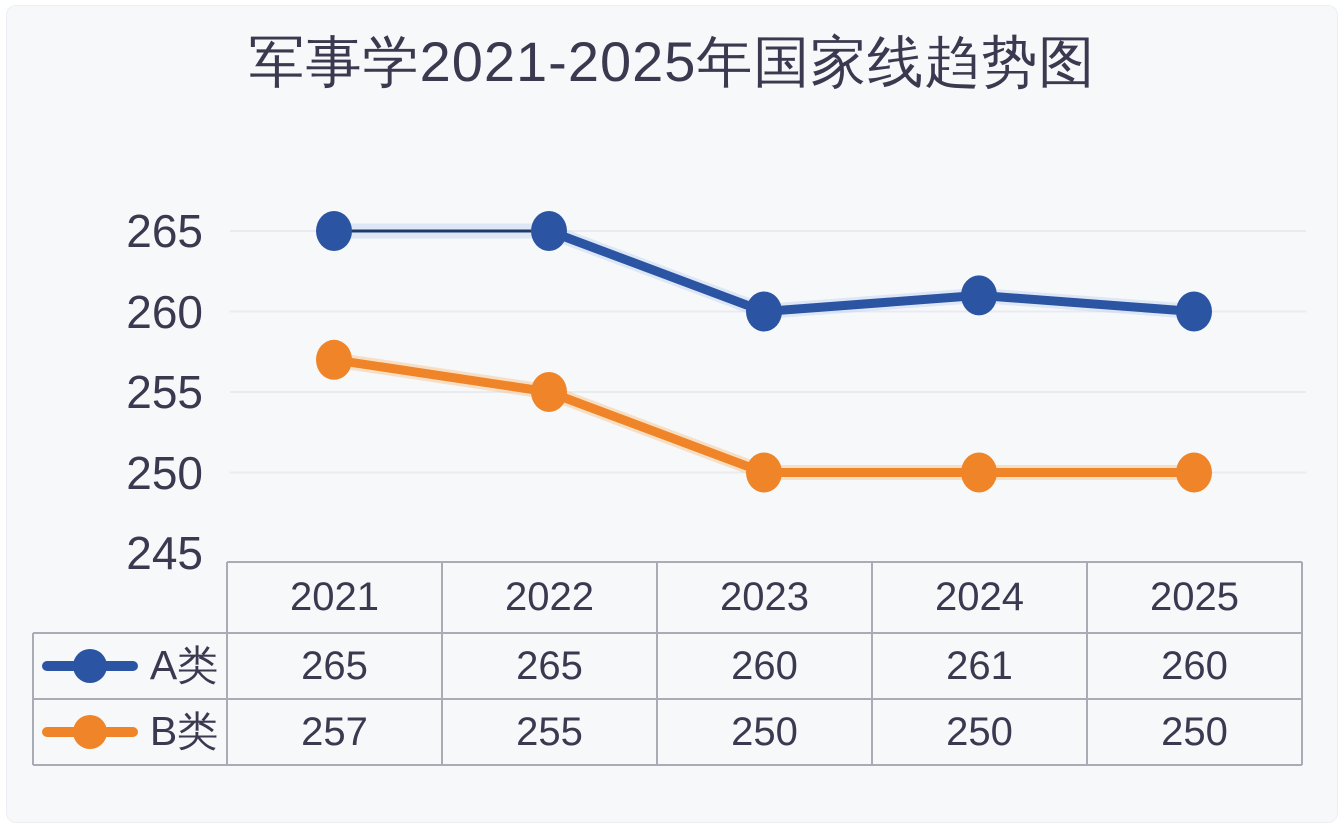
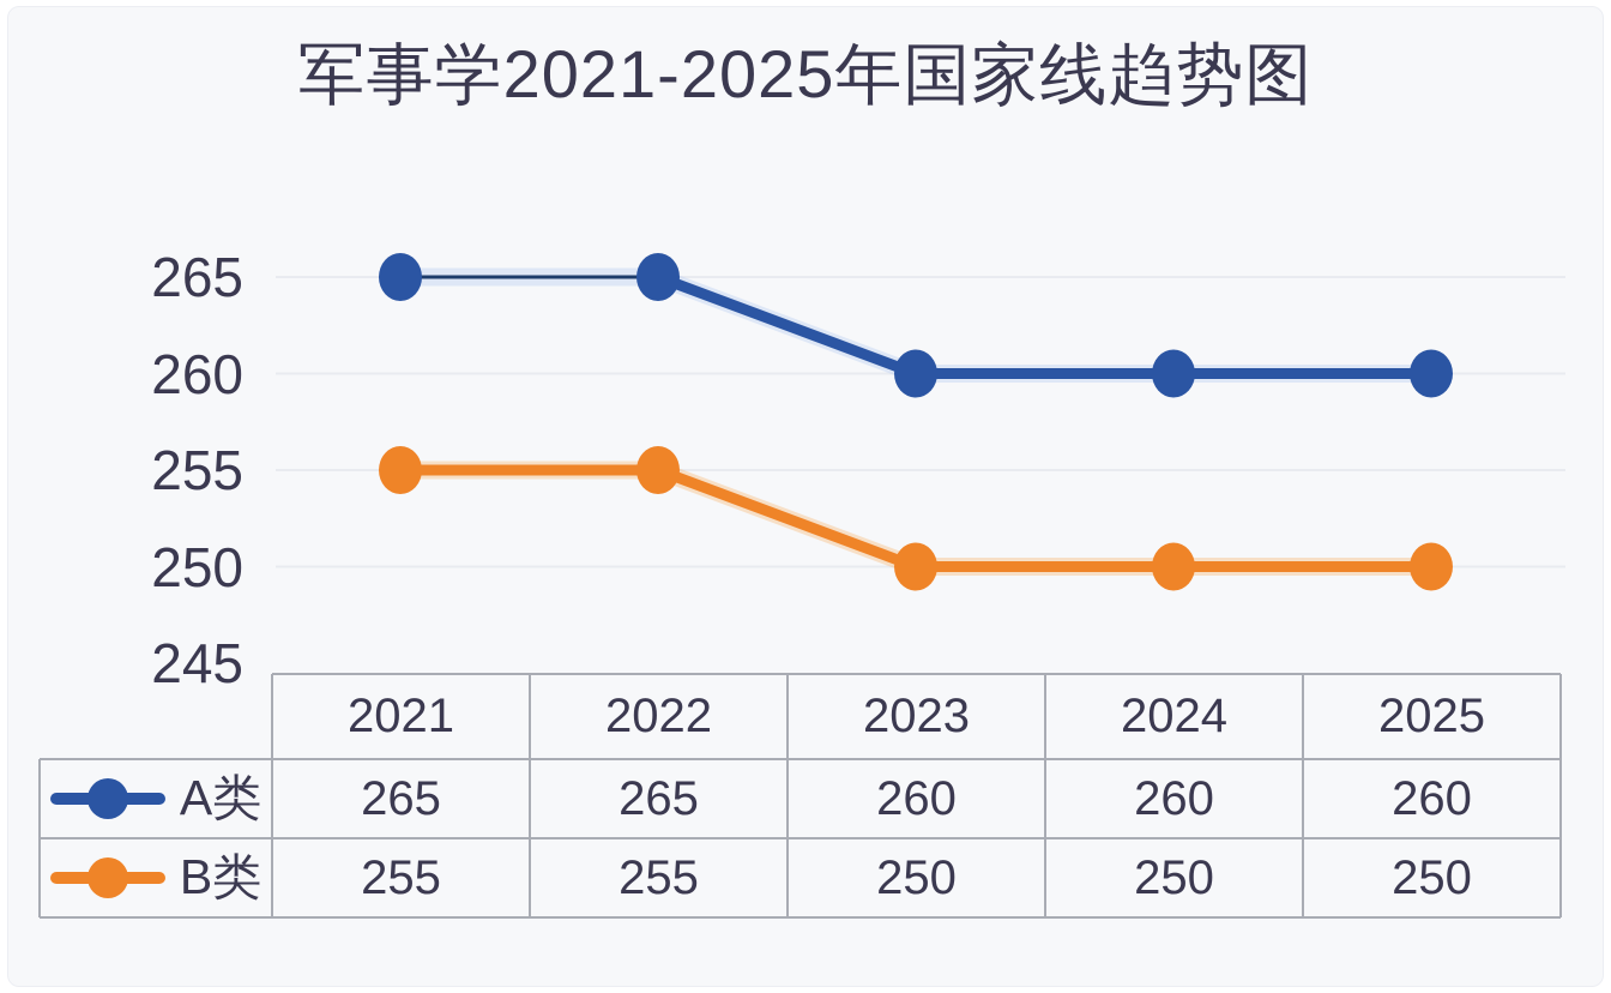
B类/2021: 257 -> 255
A类/2024: 261 -> 260
